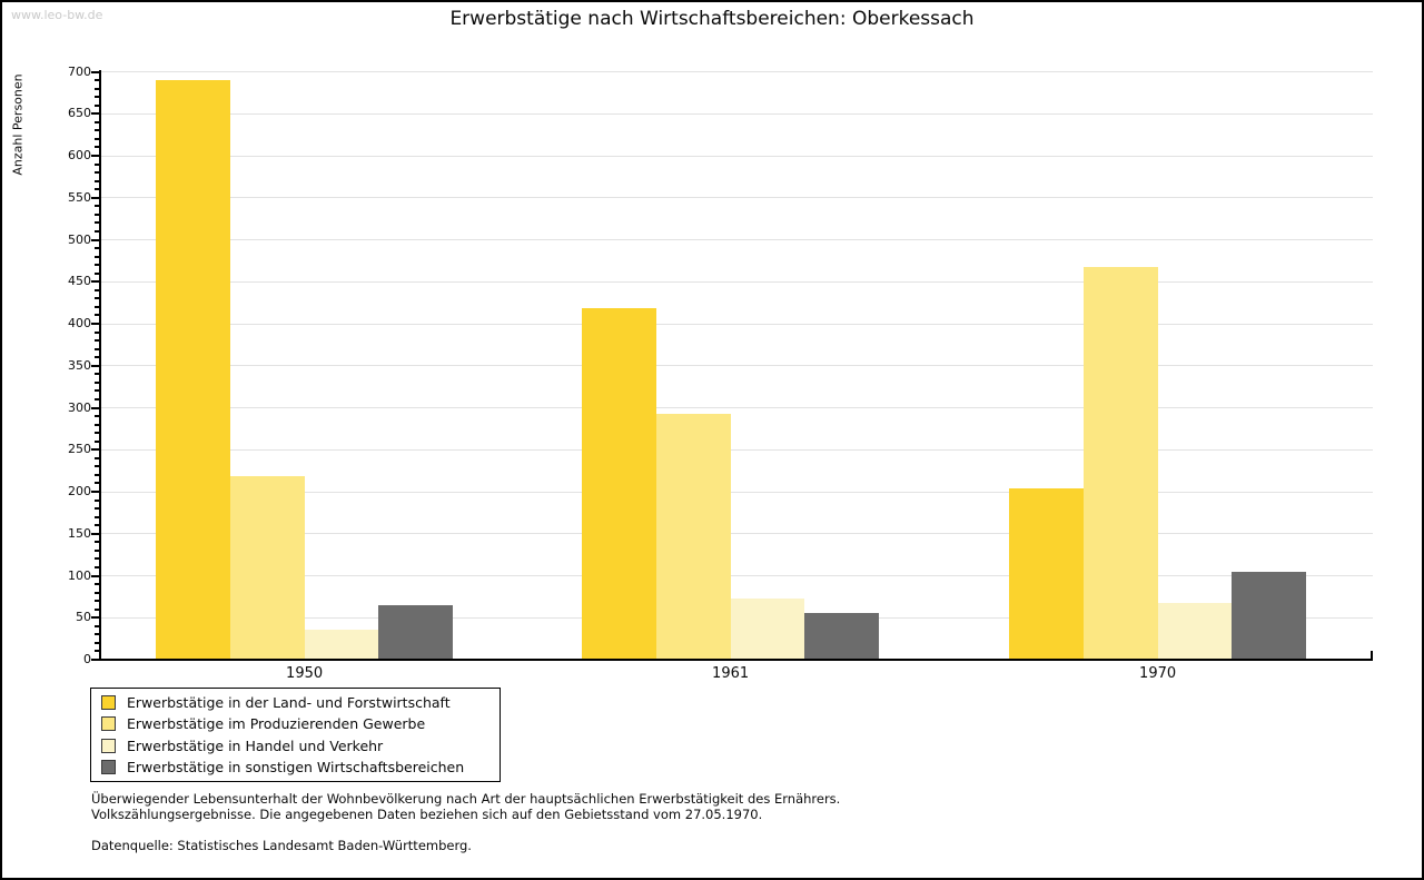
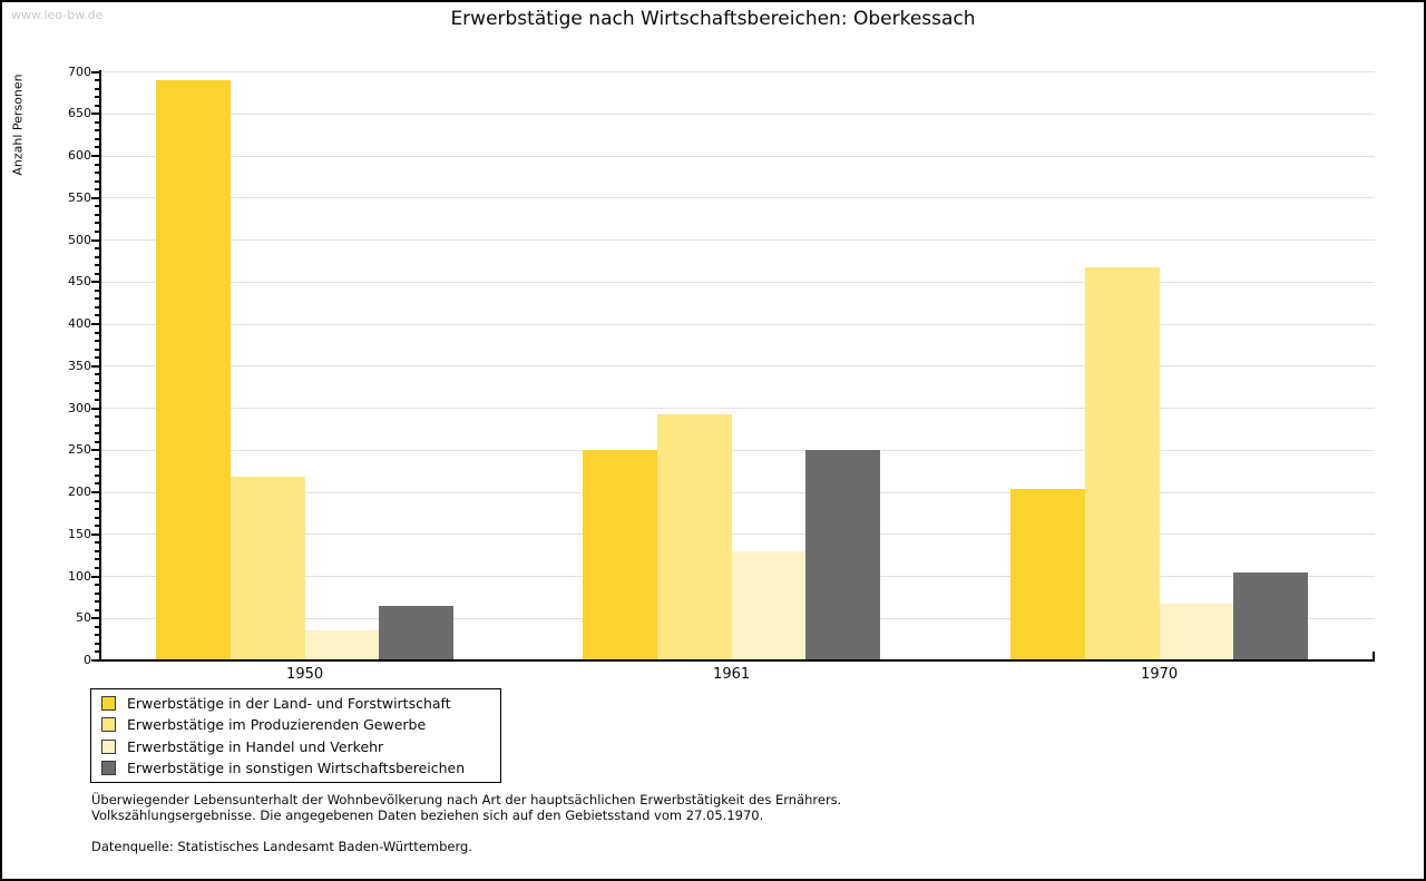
Erwerbstätige in der Land- und Forstwirtschaft/1961: 420 -> 250
Erwerbstätige in Handel und Verkehr/1961: 70 -> 130
Erwerbstätige in sonstigen Wirtschaftsbereichen/1961: 60 -> 250
